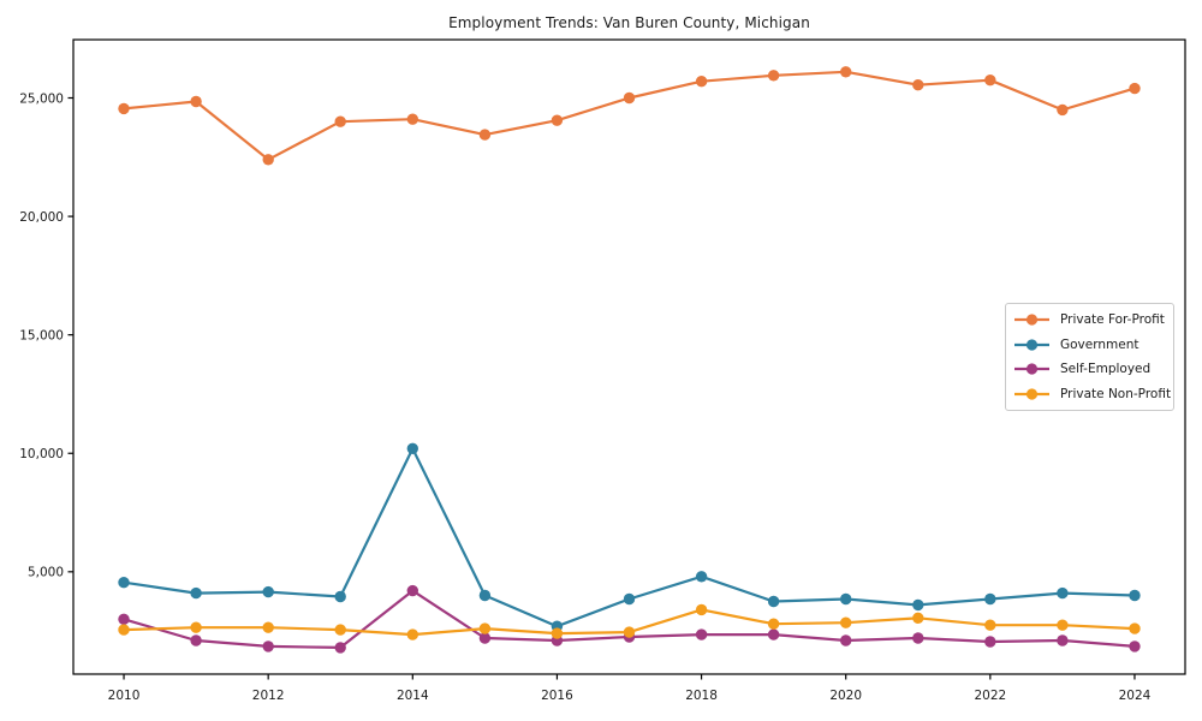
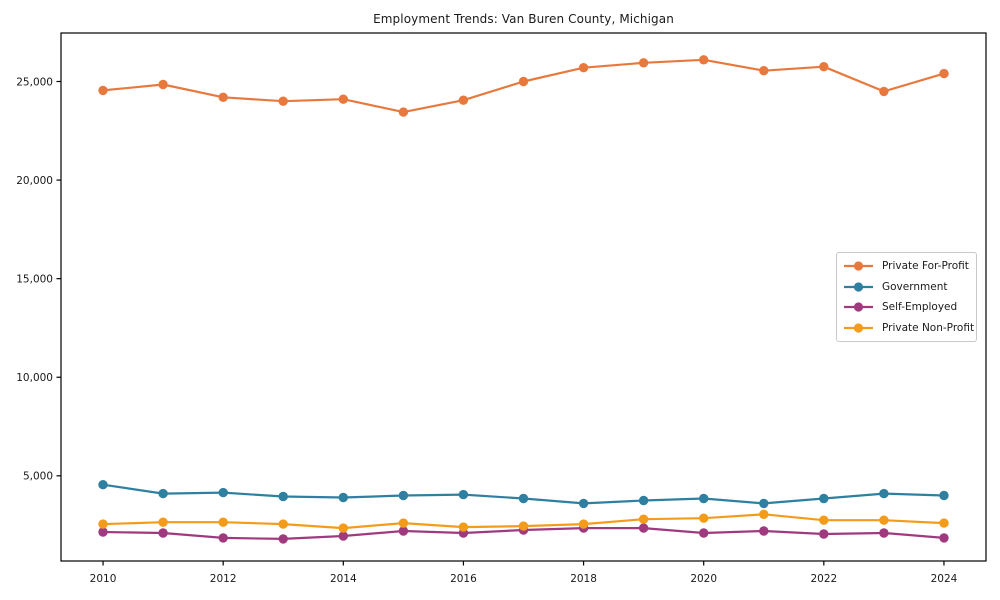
Self-Employed/2010: 3000 -> 2200
Private For-Profit/2012: 22400 -> 24200
Government/2014: 10200 -> 3900
Self-Employed/2014: 4200 -> 2000
Government/2016: 2700 -> 4000
Government/2018: 4800 -> 3600
Private Non-Profit/2018: 3400 -> 2600
